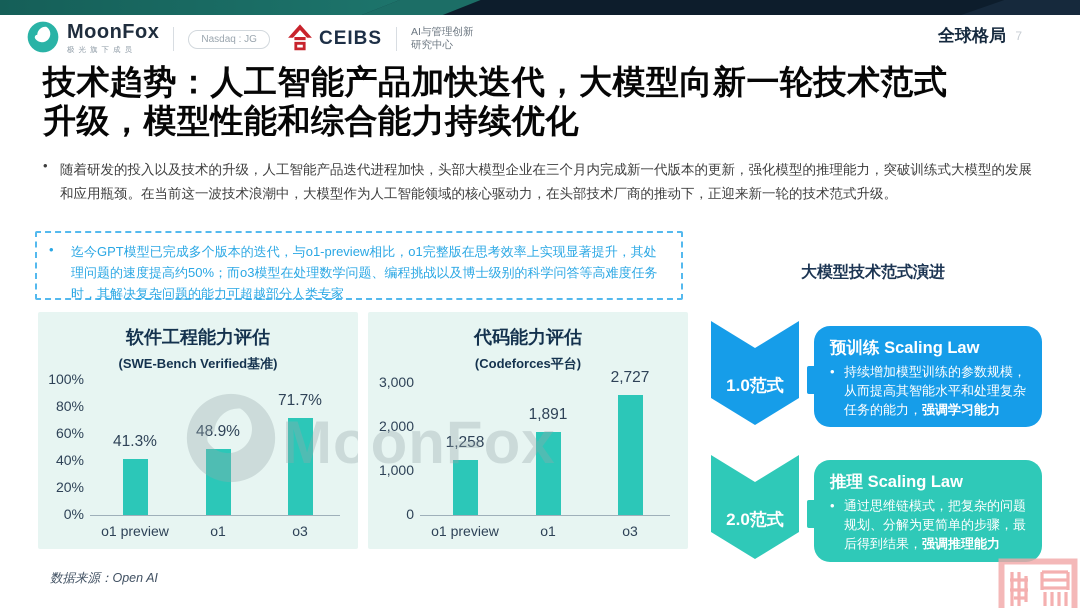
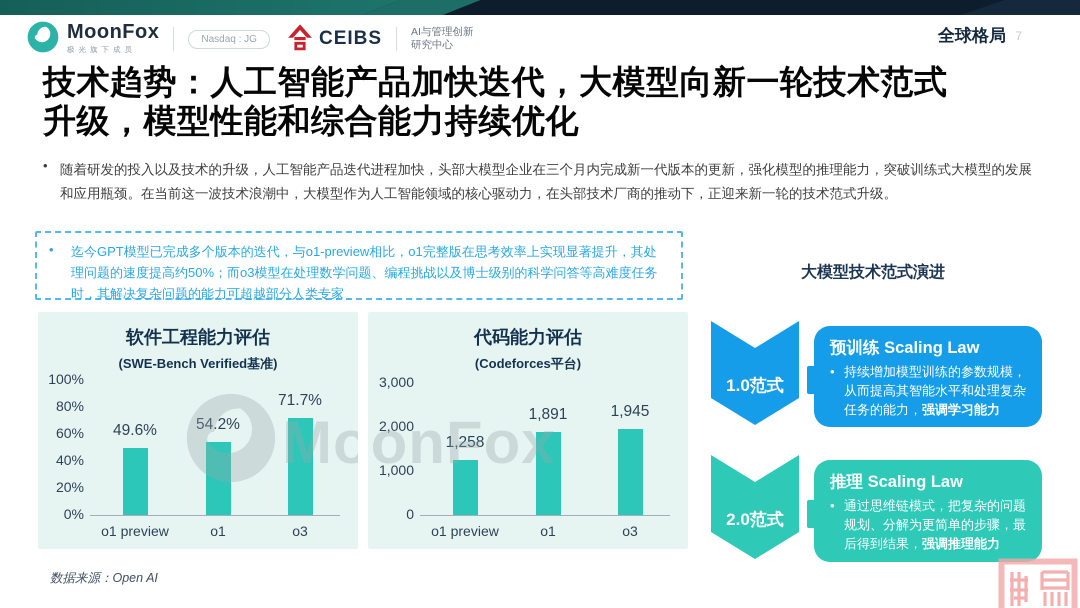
软件工程能力评估/o1 preview: 41.3% -> 49.6%
软件工程能力评估/o1: 48.9% -> 54.2%
代码能力评估/o3: 2,727 -> 1,945
